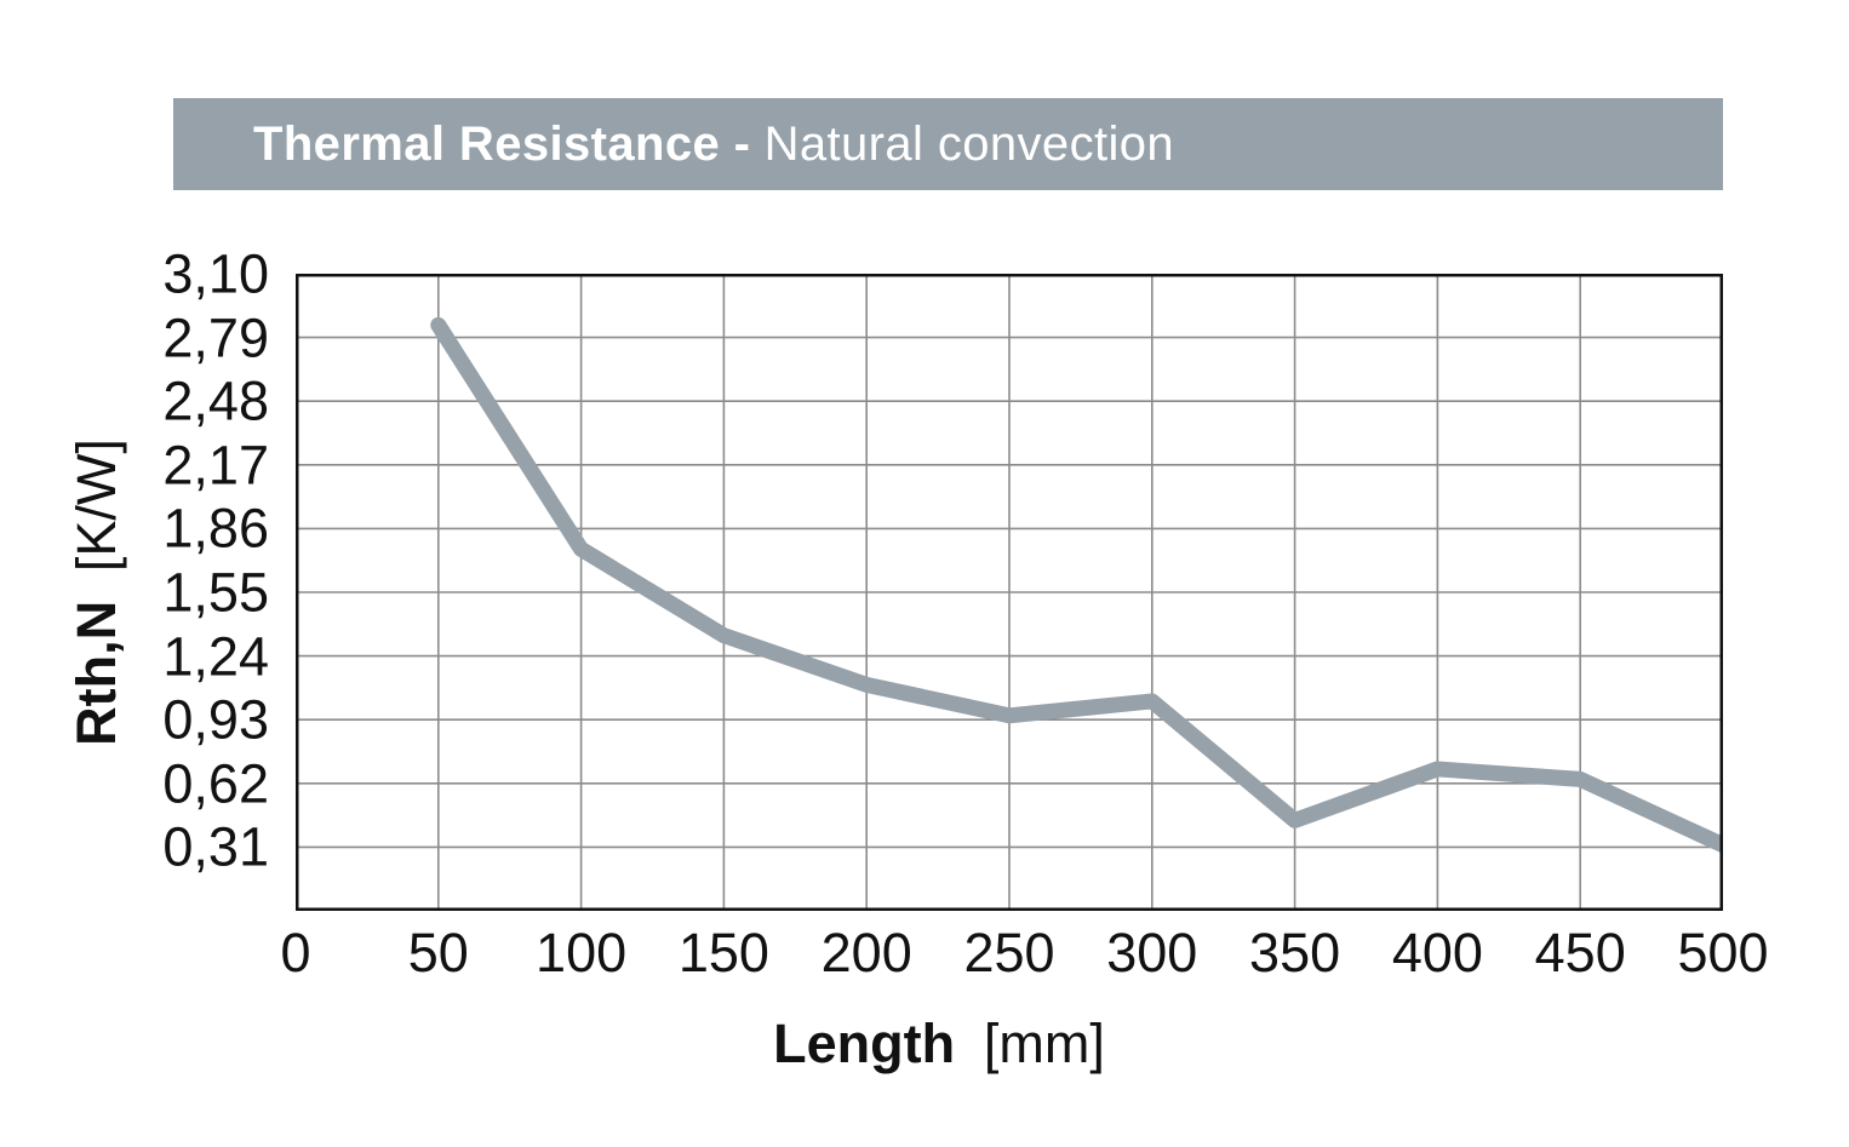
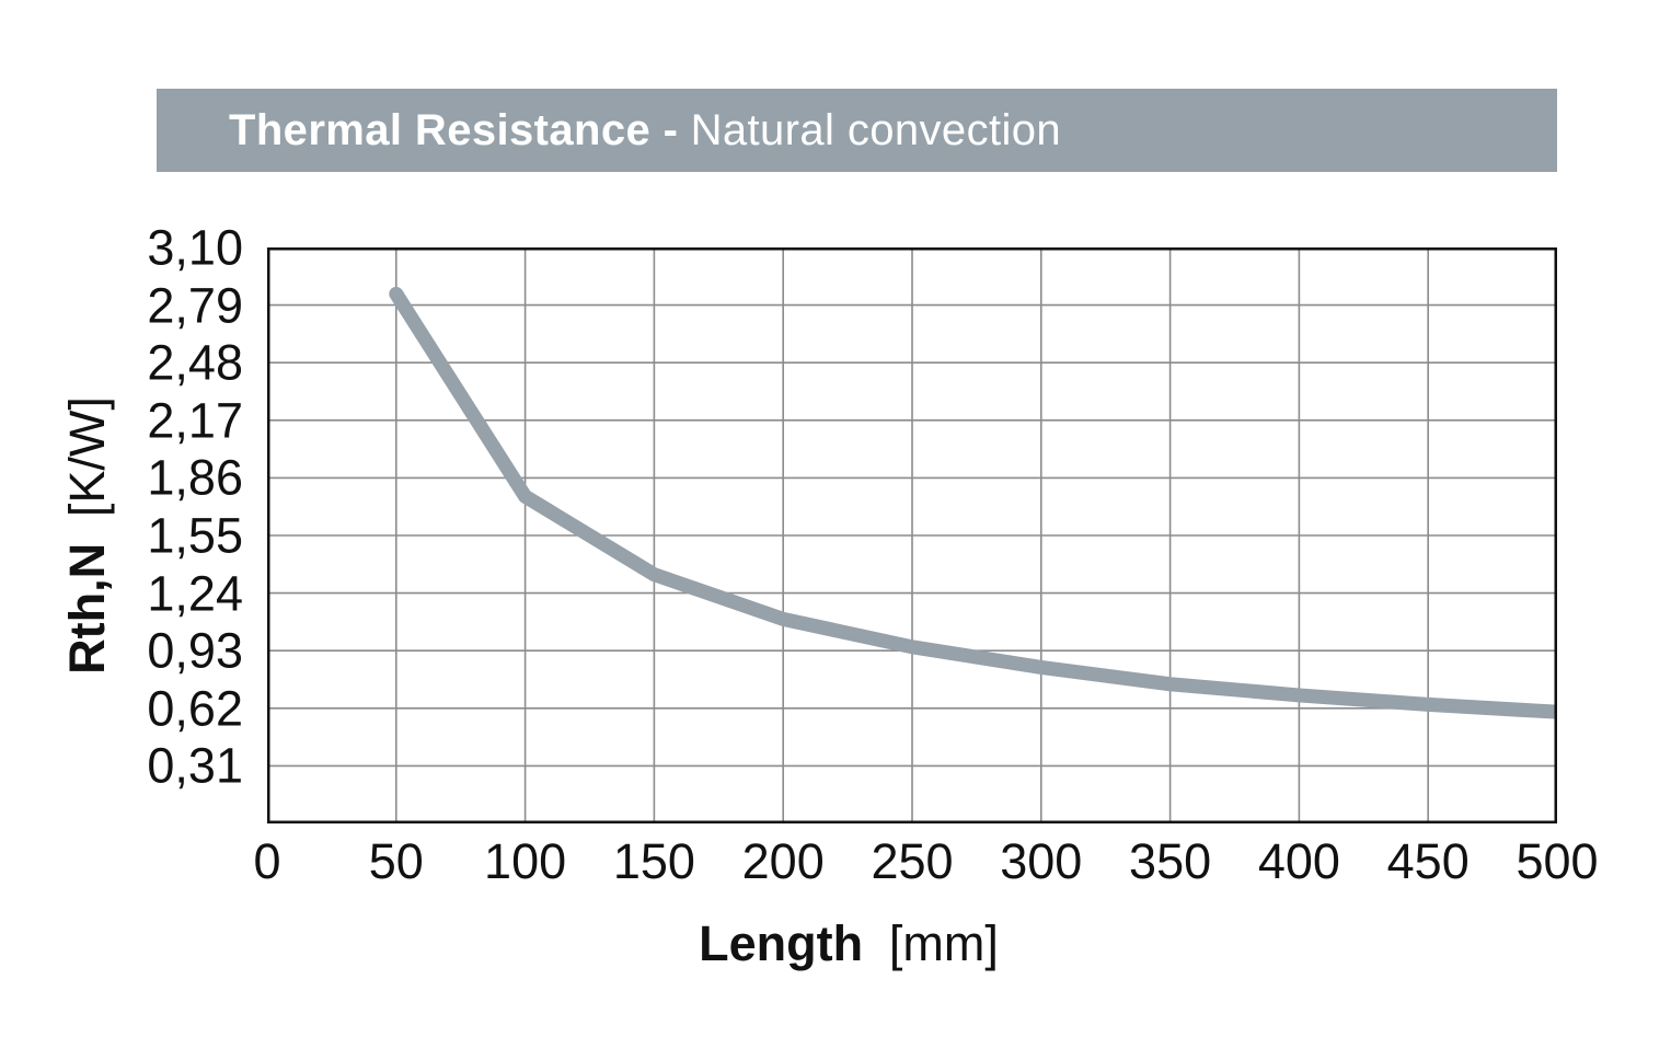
300: 1,02 -> 0,84
350: 0,44 -> 0,75
500: 0,32 -> 0,60
